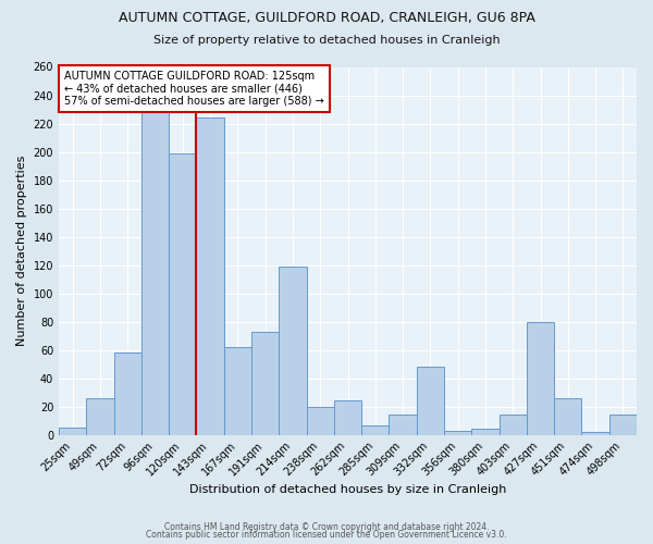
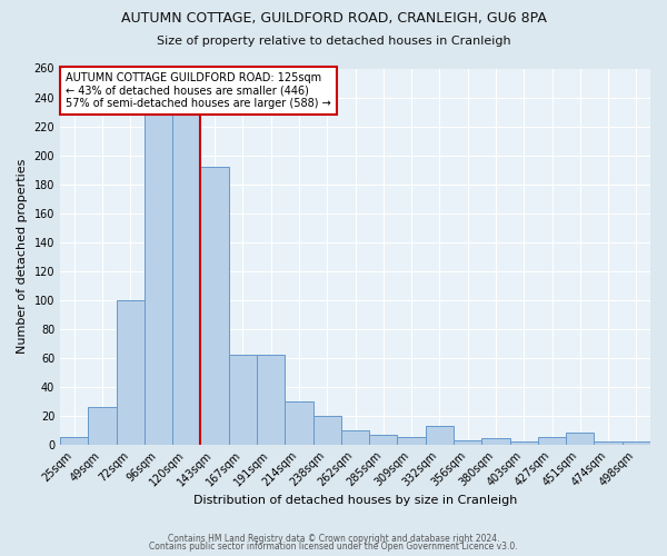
72sqm: 58 -> 100
120sqm: 199 -> 228
143sqm: 224 -> 192
191sqm: 73 -> 62
214sqm: 119 -> 30
262sqm: 24 -> 10
309sqm: 14 -> 5
332sqm: 48 -> 13
403sqm: 14 -> 2
427sqm: 80 -> 5
451sqm: 26 -> 8
498sqm: 14 -> 2
